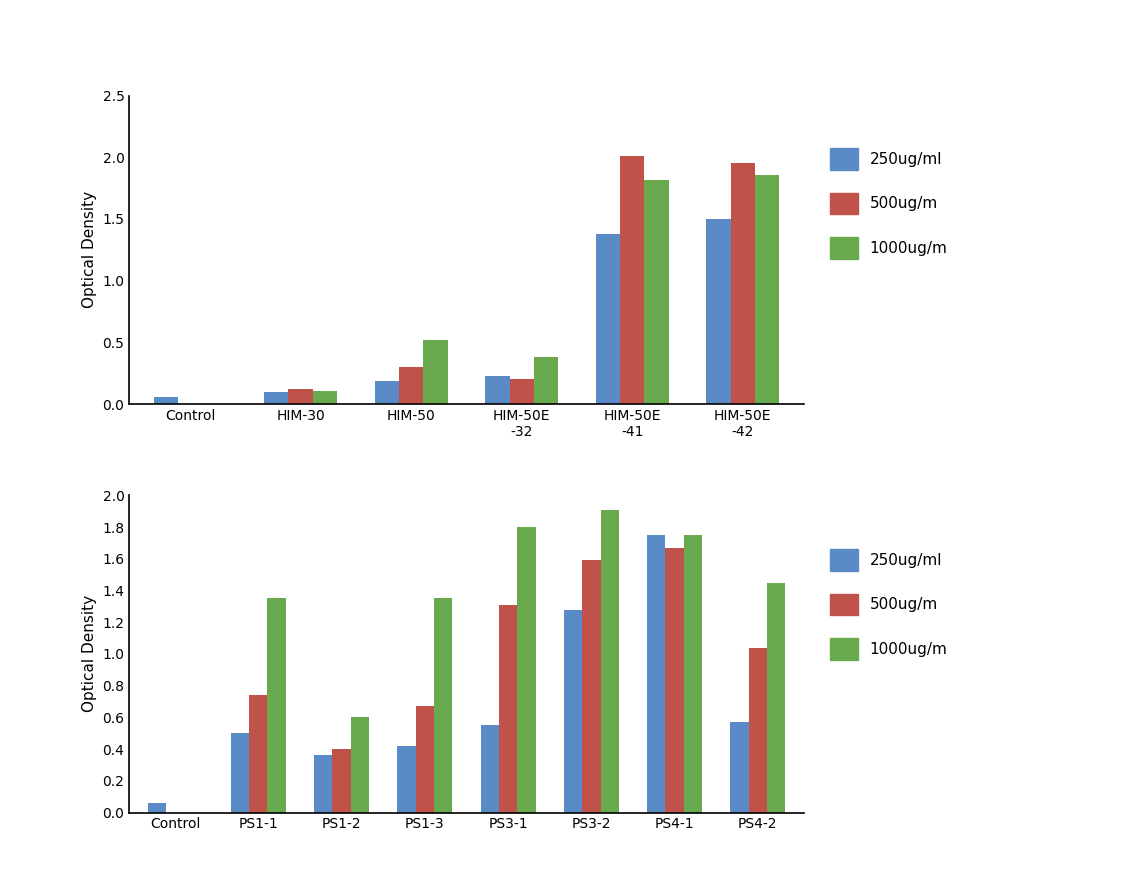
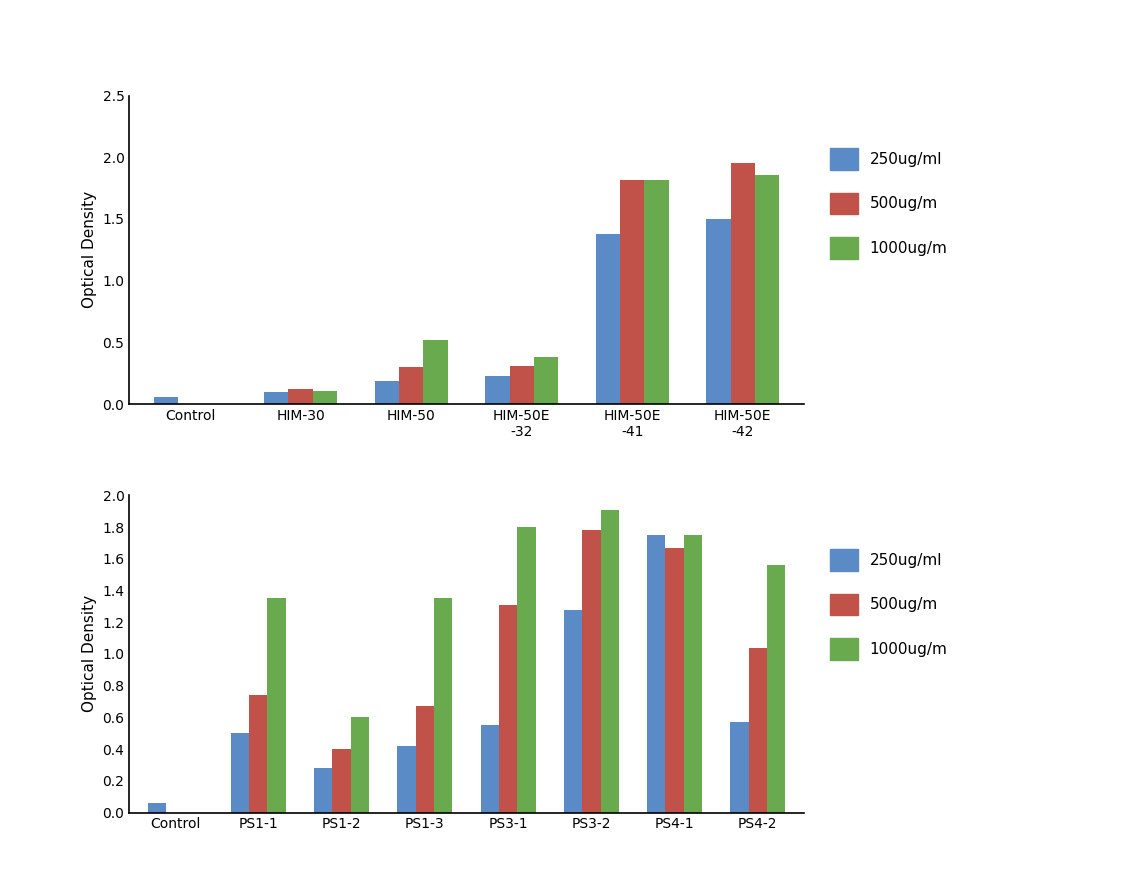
500ug/m/HIM-50E -32: 0.20 -> 0.31
500ug/m/HIM-50E -41: 2.01 -> 1.82
250ug/ml/PS1-2: 0.36 -> 0.28
500ug/m/PS3-2: 1.59 -> 1.78
1000ug/m/PS4-2: 1.45 -> 1.56
